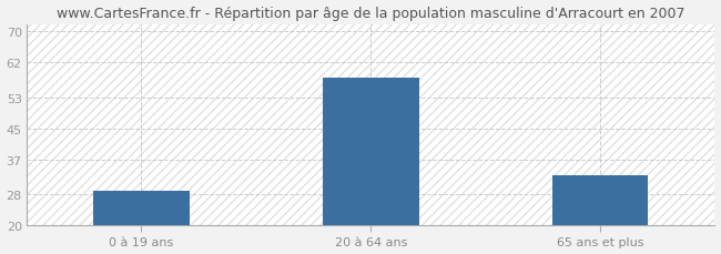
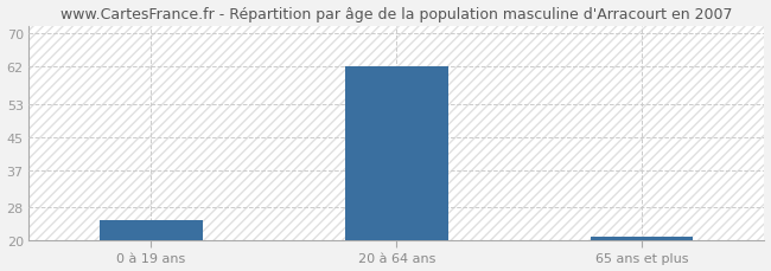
0 à 19 ans: 29 -> 25
20 à 64 ans: 58 -> 62
65 ans et plus: 33 -> 21
